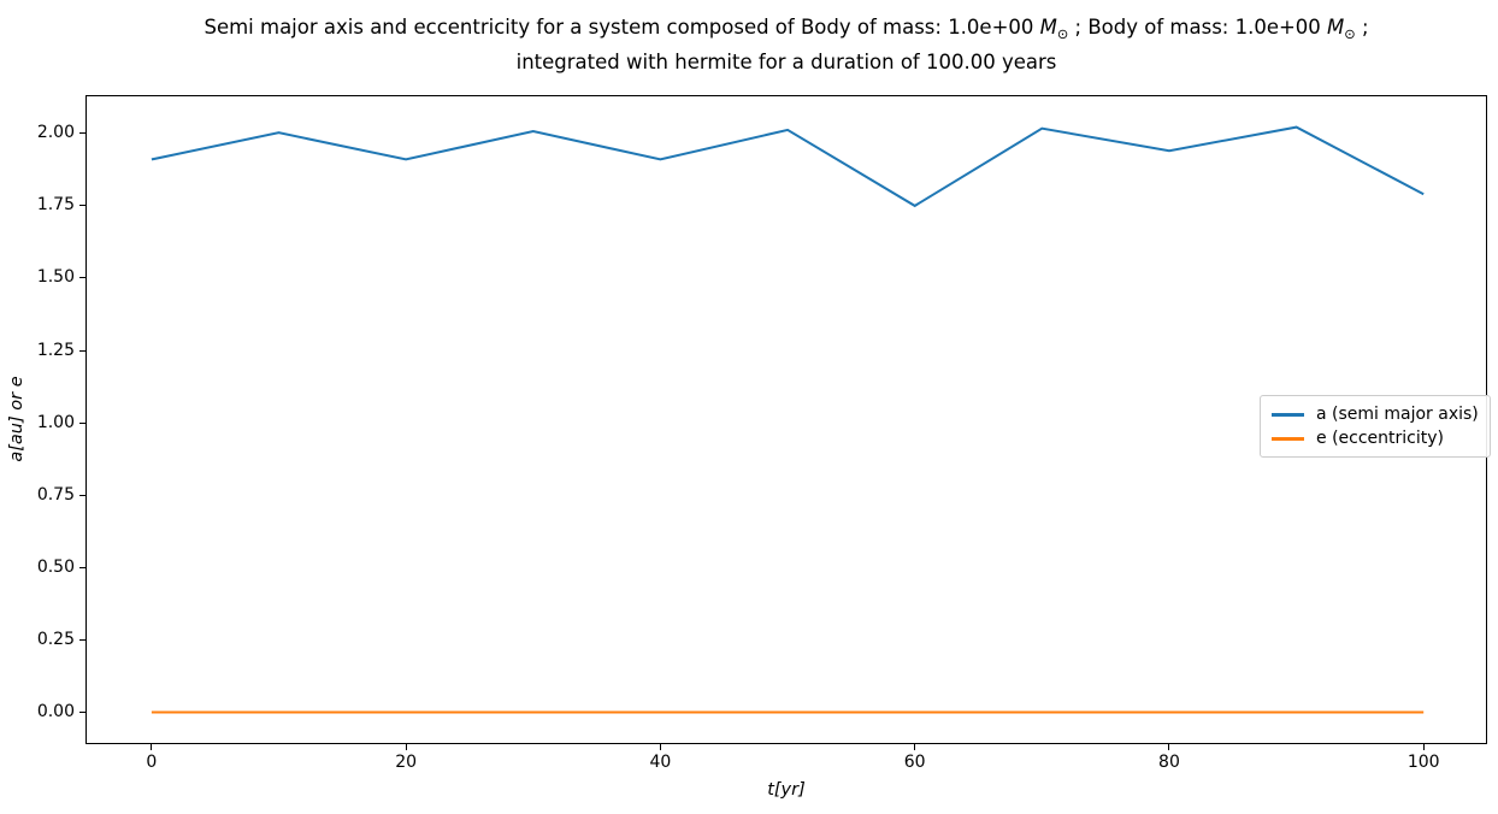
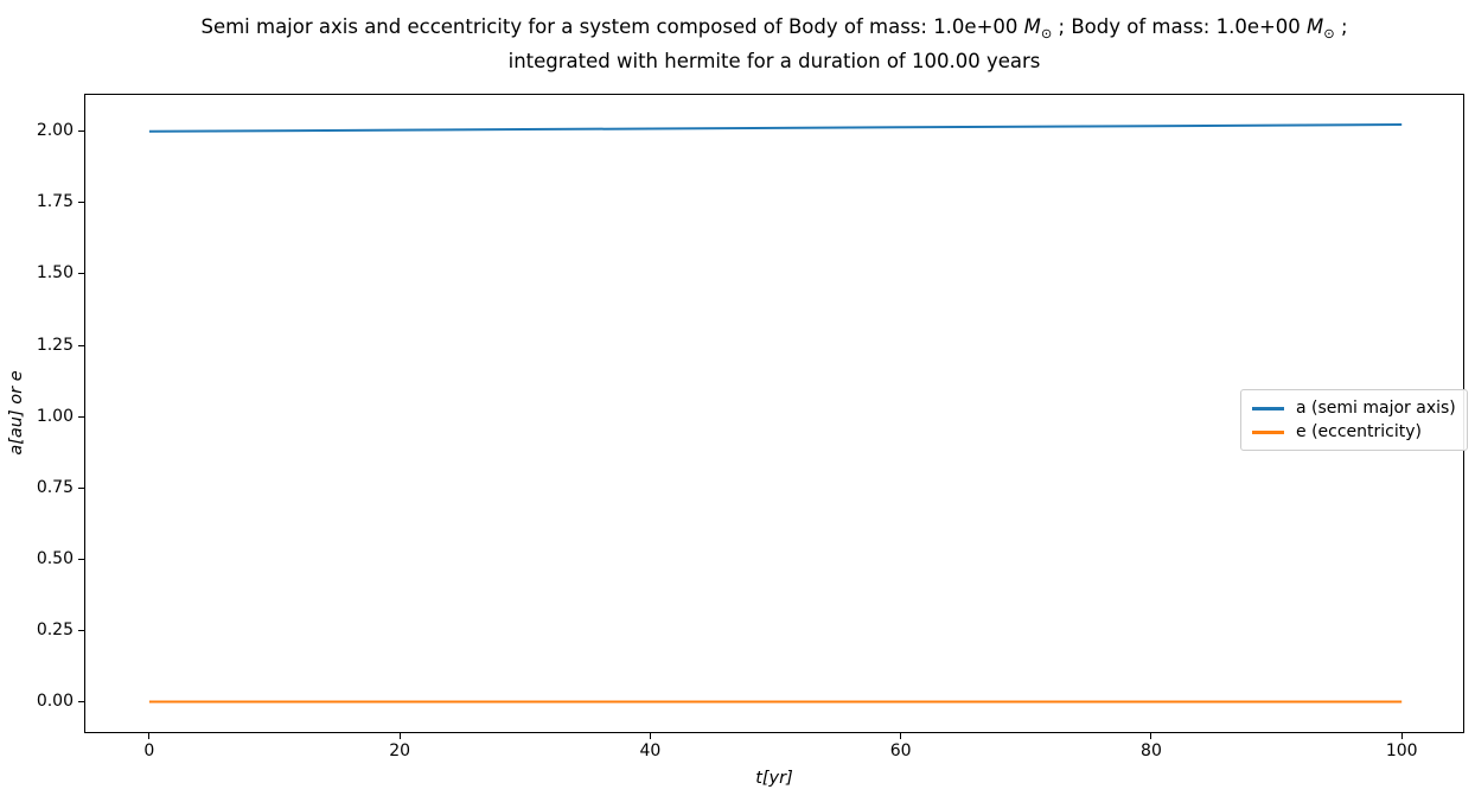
a (semi major axis)/0: 1.91 -> 2.00
a (semi major axis)/20: 1.91 -> 2.00
a (semi major axis)/40: 1.91 -> 2.01
a (semi major axis)/60: 1.75 -> 2.01
a (semi major axis)/80: 1.94 -> 2.02
a (semi major axis)/100: 1.79 -> 2.02
